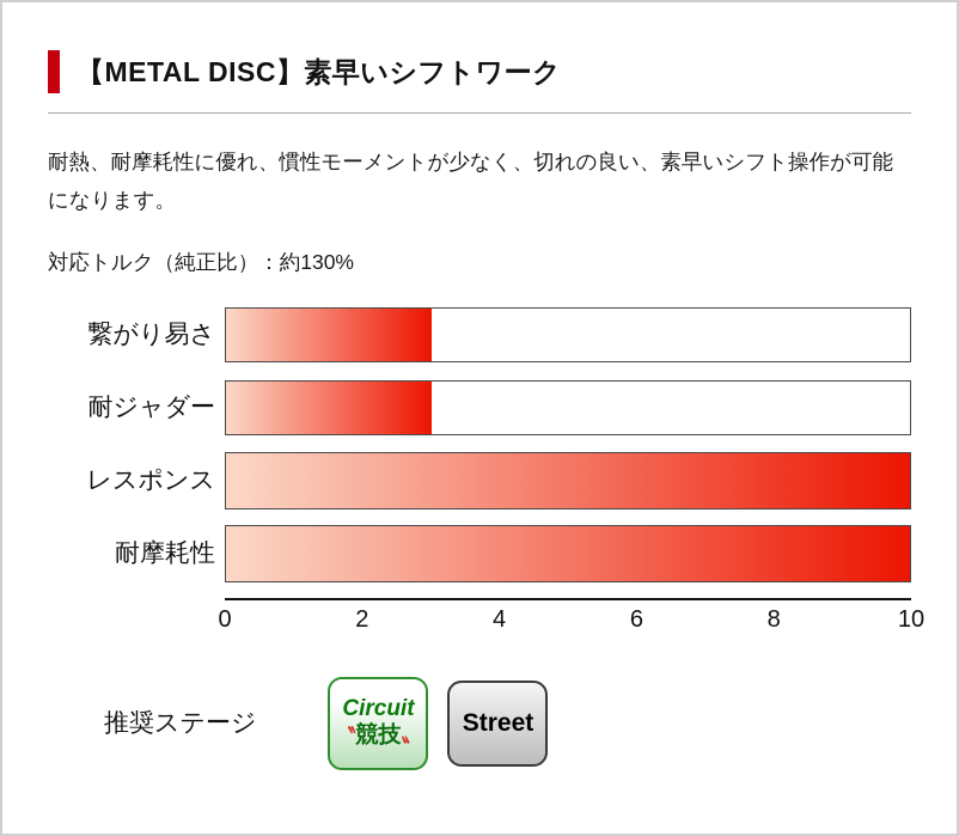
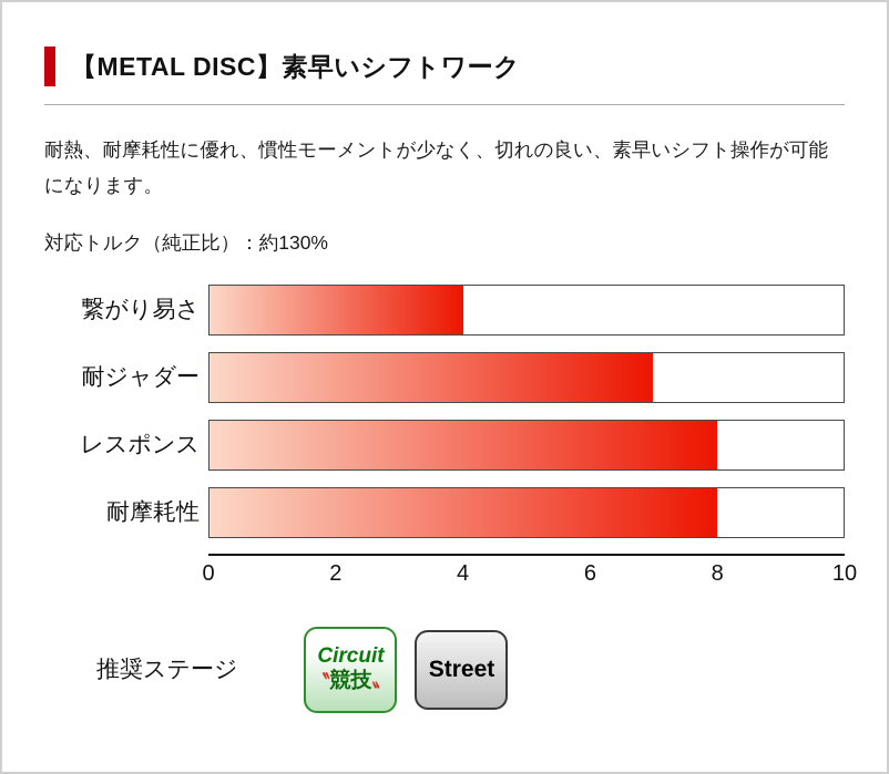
繋がり易さ: 3 -> 4
耐ジャダー: 3 -> 7
レスポンス: 10 -> 8
耐摩耗性: 10 -> 8
